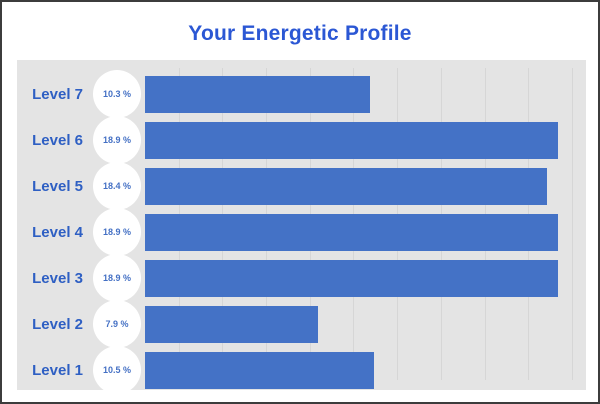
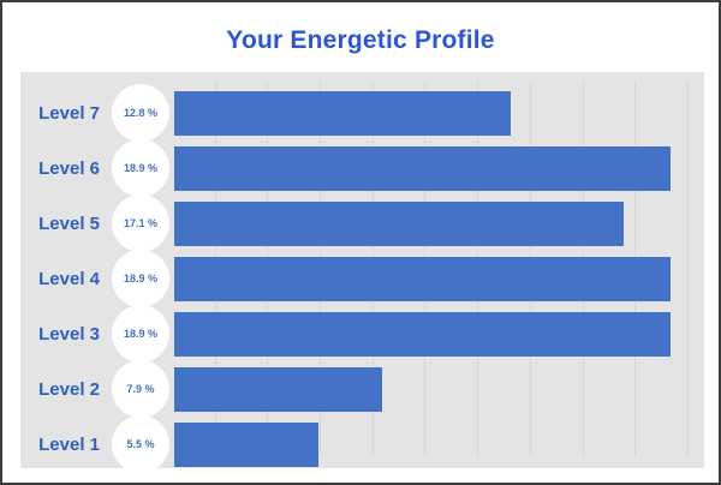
Level 7: 10.3 -> 12.8
Level 5: 18.4 -> 17.1
Level 1: 10.5 -> 5.5
